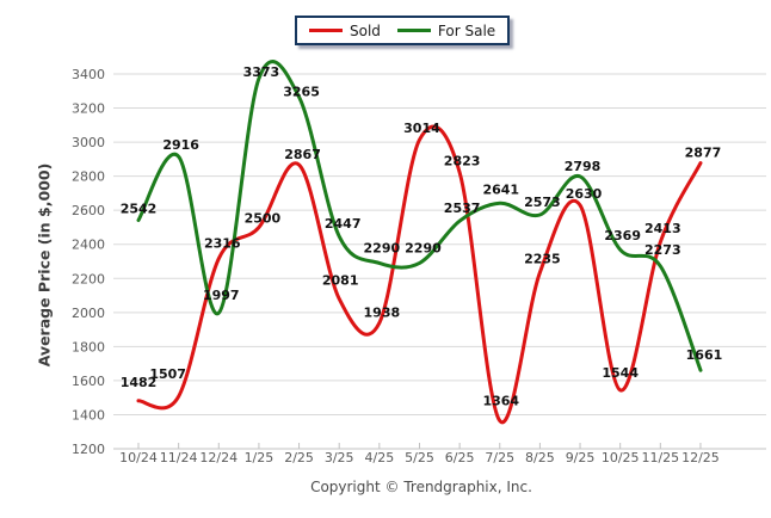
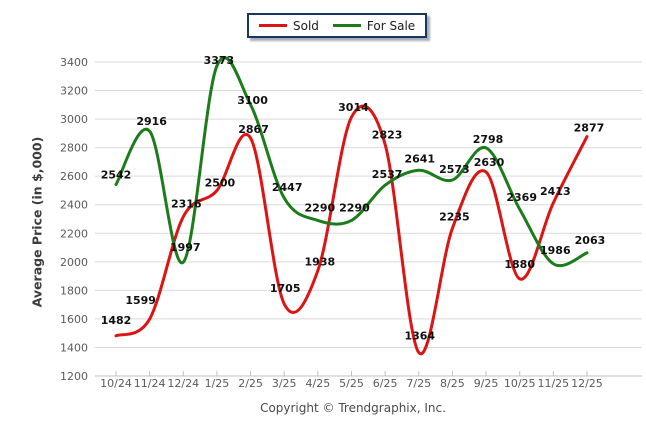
Sold/11/24: 1507 -> 1599
For Sale/2/25: 3265 -> 3100
Sold/3/25: 2081 -> 1705
Sold/10/25: 1544 -> 1880
For Sale/11/25: 2273 -> 1986
For Sale/12/25: 1661 -> 2063
